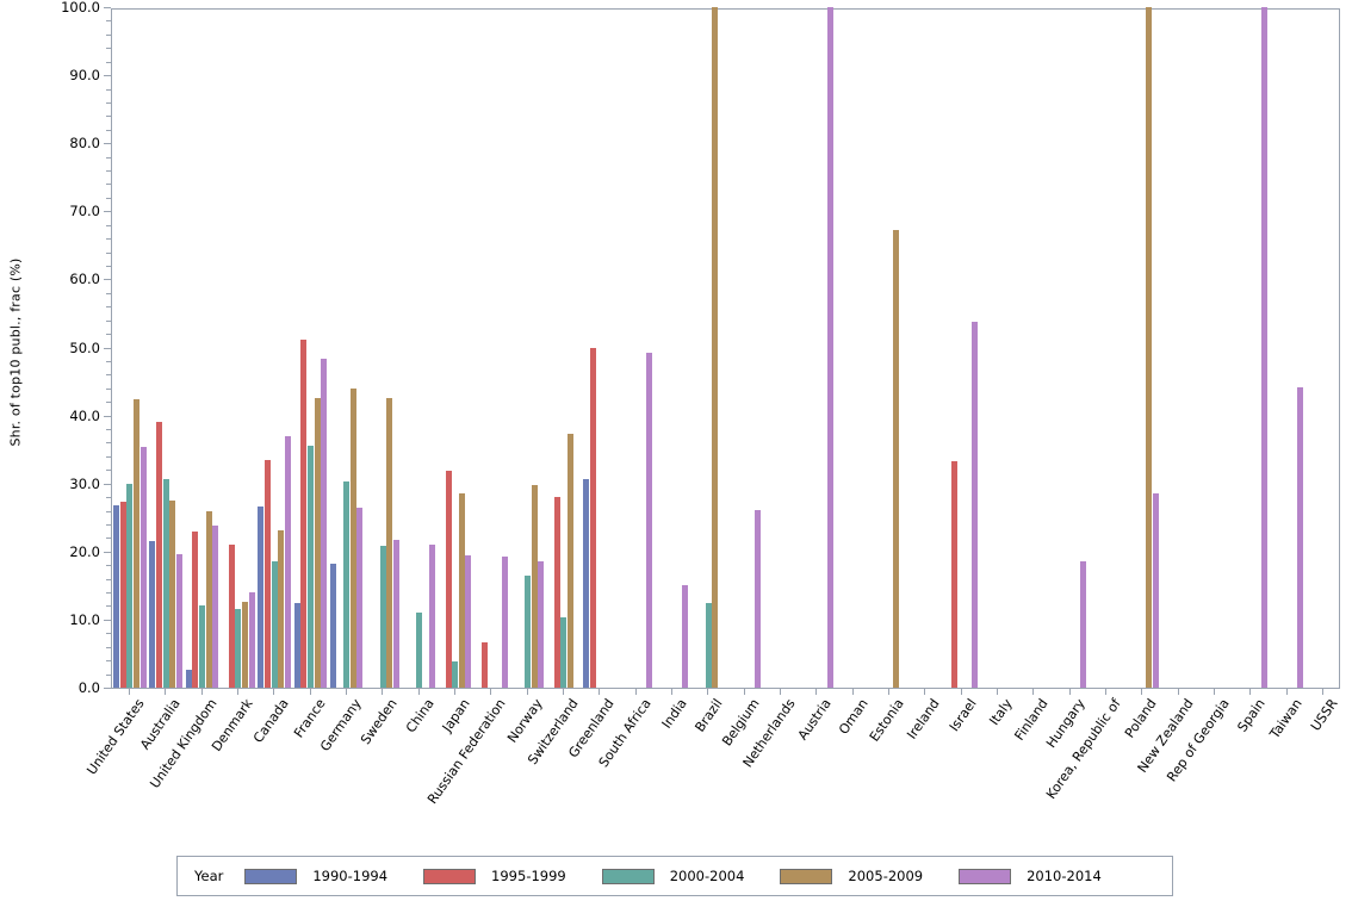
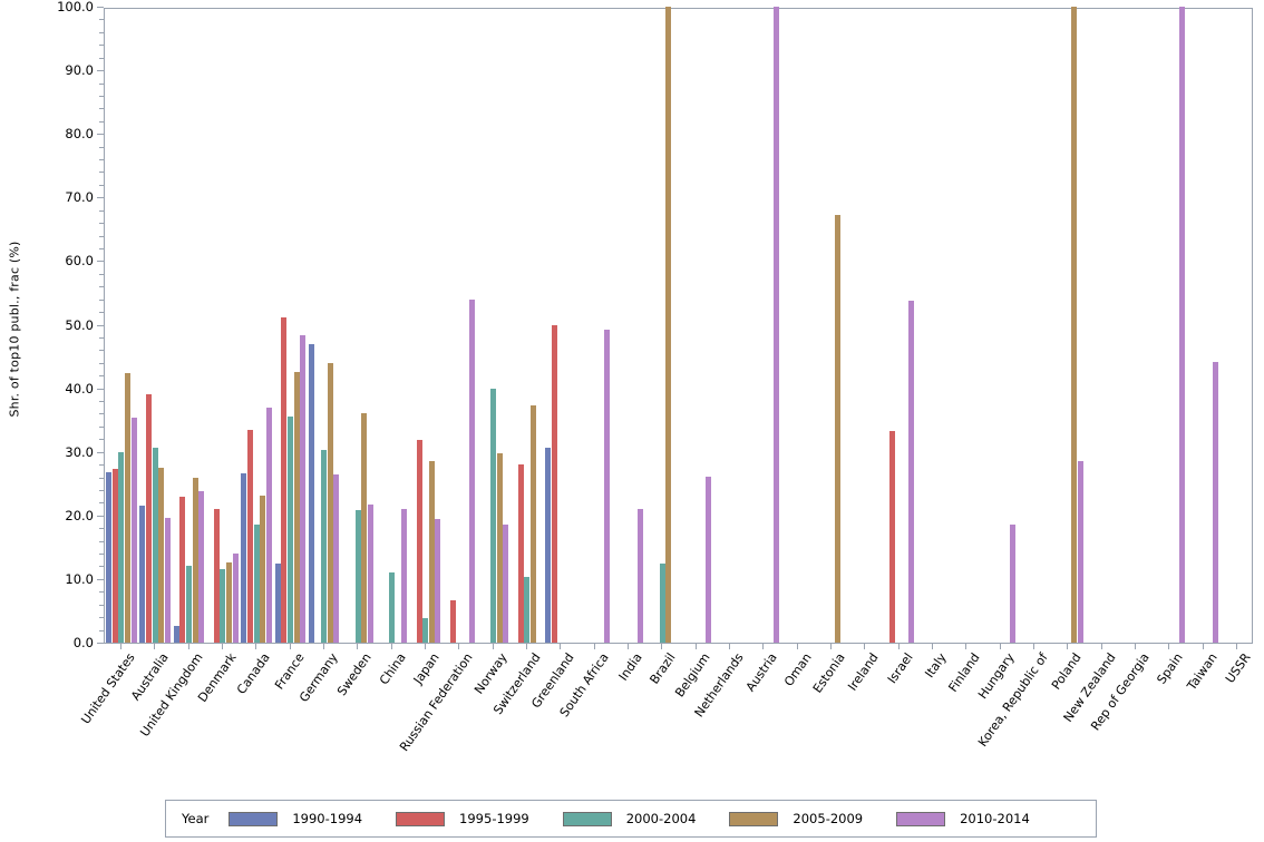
1990-1994/Germany: 18 -> 47
2005-2009/Sweden: 43 -> 36
2010-2014/Russian Federation: 19 -> 54
2000-2004/Norway: 16 -> 40
2010-2014/India: 15 -> 21
